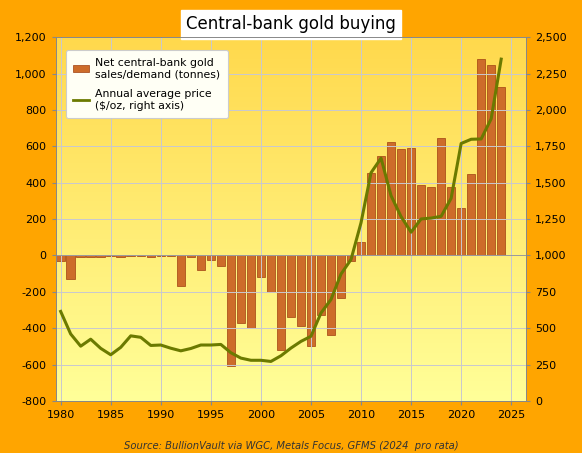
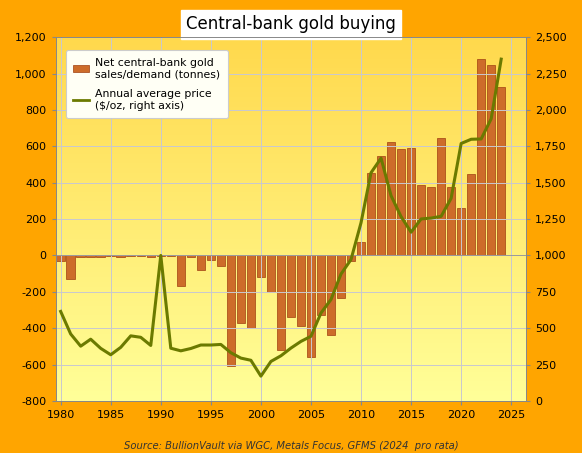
Annual average price ($/oz, right axis)/1990: 380 -> 1,000
Annual average price ($/oz, right axis)/2000: 280 -> 170
Net central-bank gold sales/demand (tonnes)/2005: -500 -> -560
